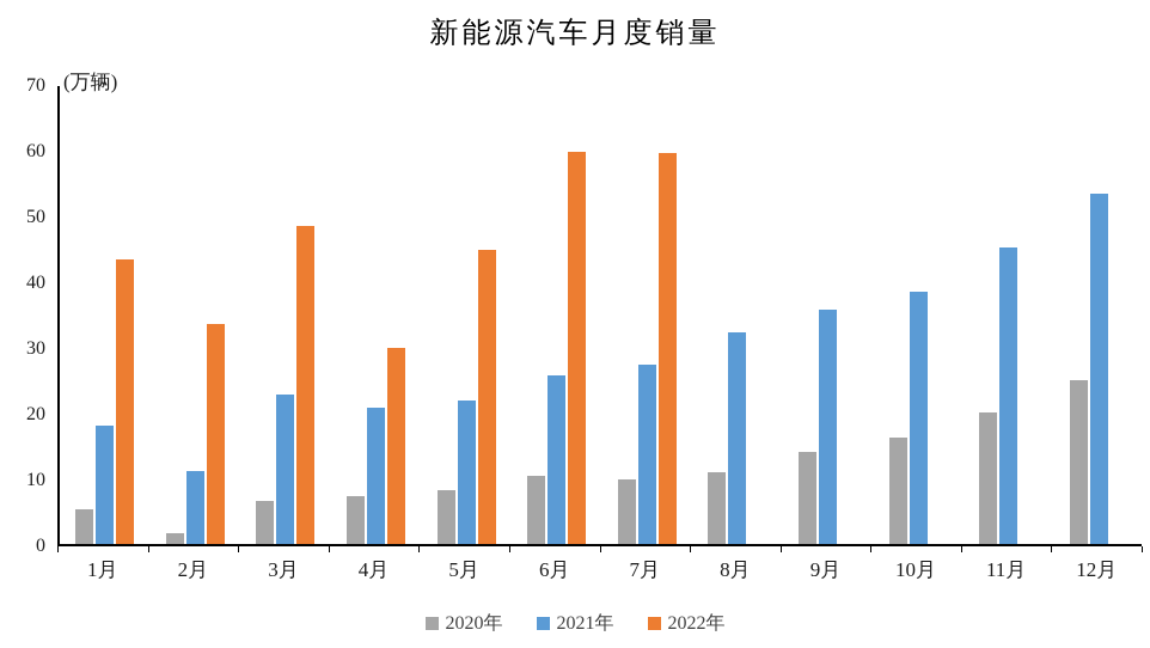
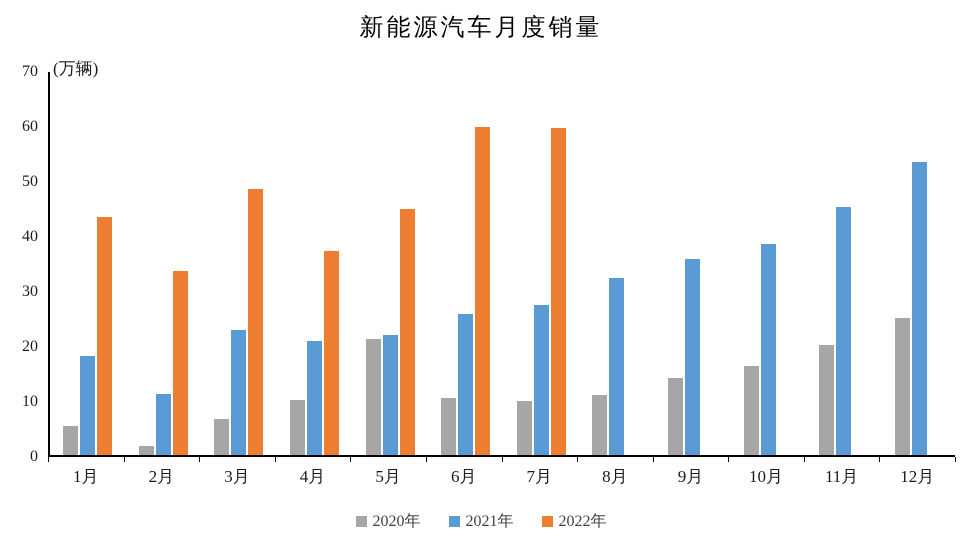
2020年/4月: 7 -> 10
2022年/4月: 30 -> 37
2020年/5月: 8 -> 21
